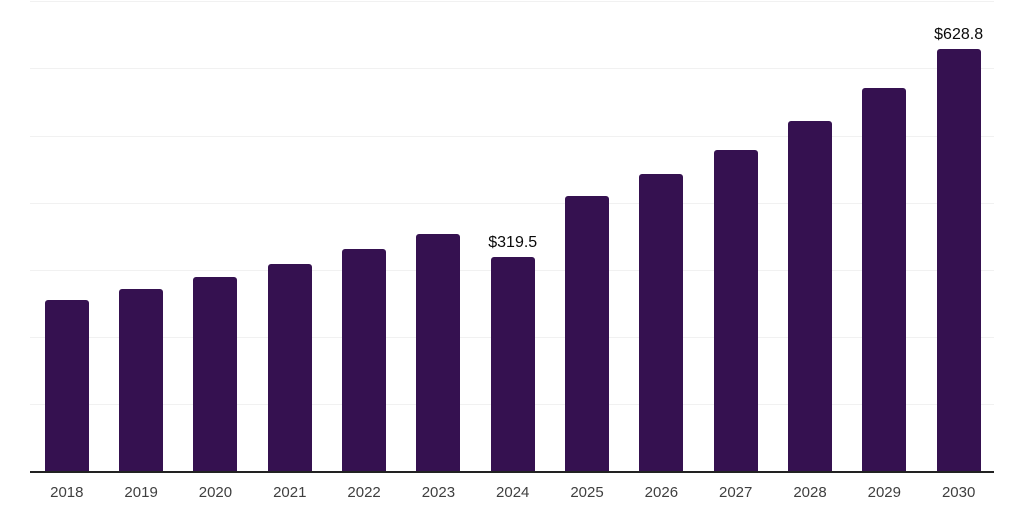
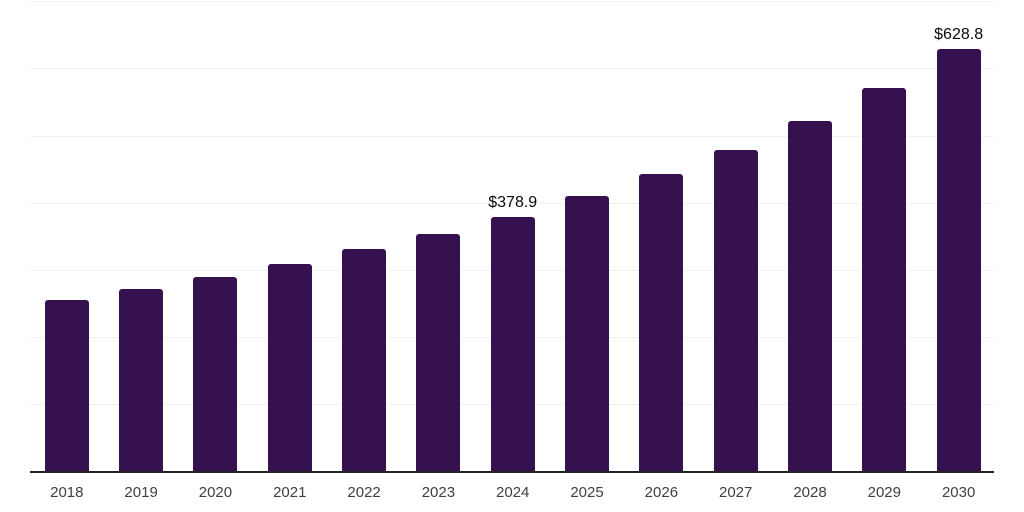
2024: $319.5 -> $378.9
